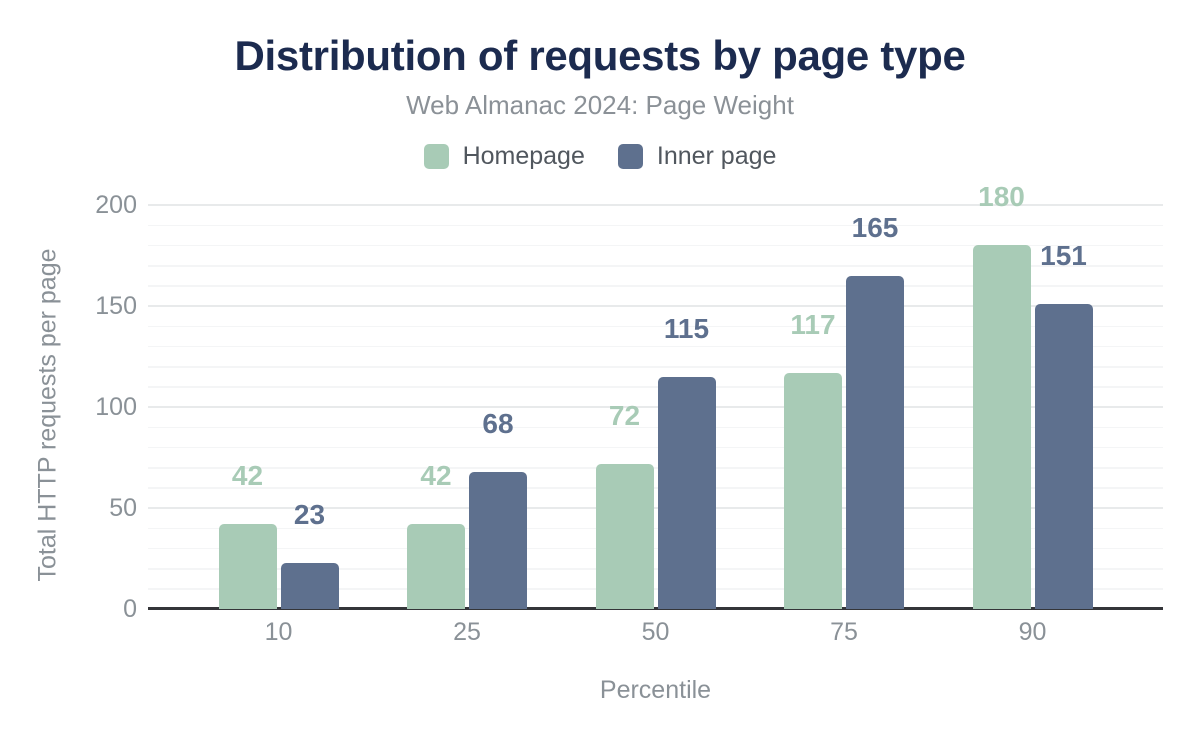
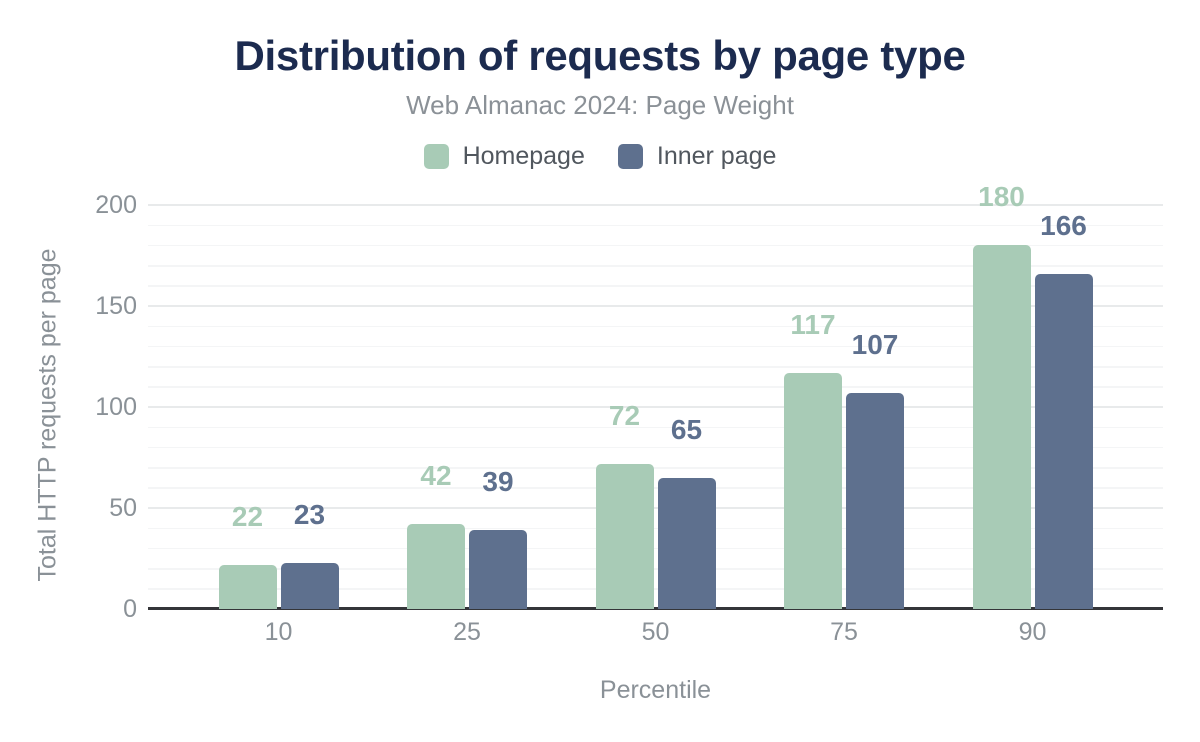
Homepage/10: 42 -> 22
Inner page/25: 68 -> 39
Inner page/50: 115 -> 65
Inner page/75: 165 -> 107
Inner page/90: 151 -> 166
